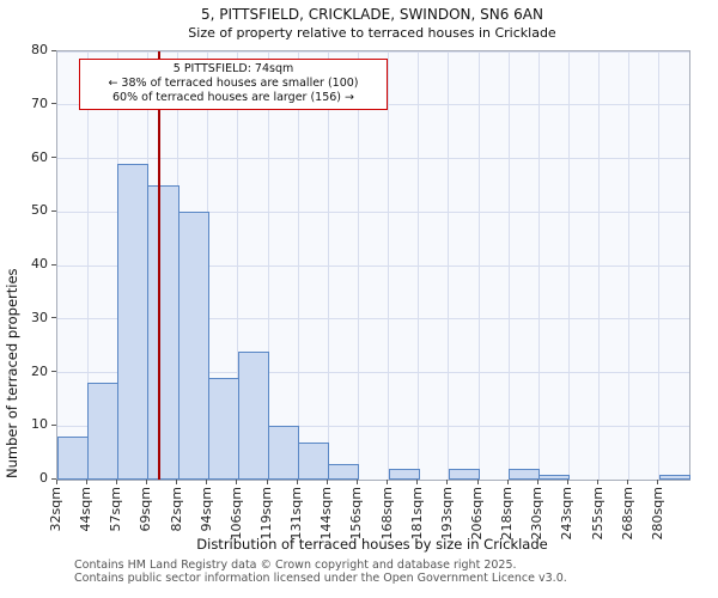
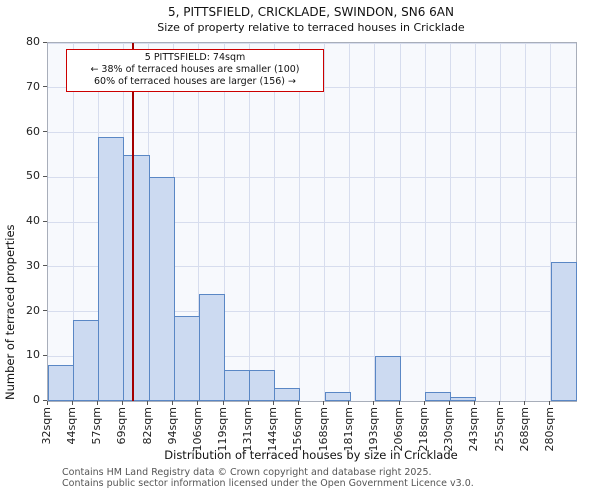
119sqm: 10 -> 7
193sqm: 2 -> 10
280sqm: 1 -> 31
